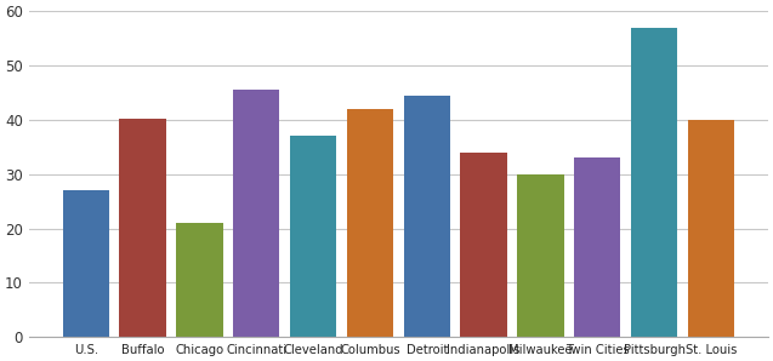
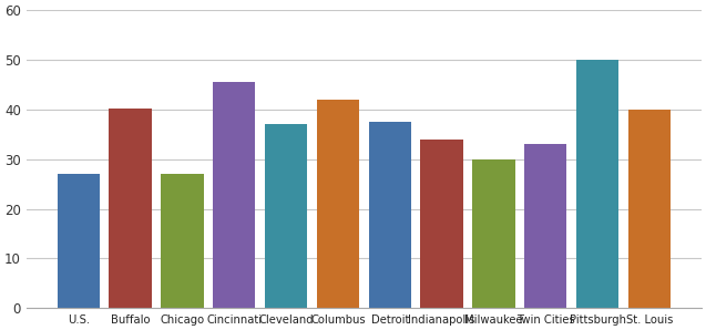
Chicago: 21.0 -> 27.0
Detroit: 44.5 -> 37.5
Pittsburgh: 57.0 -> 50.0
